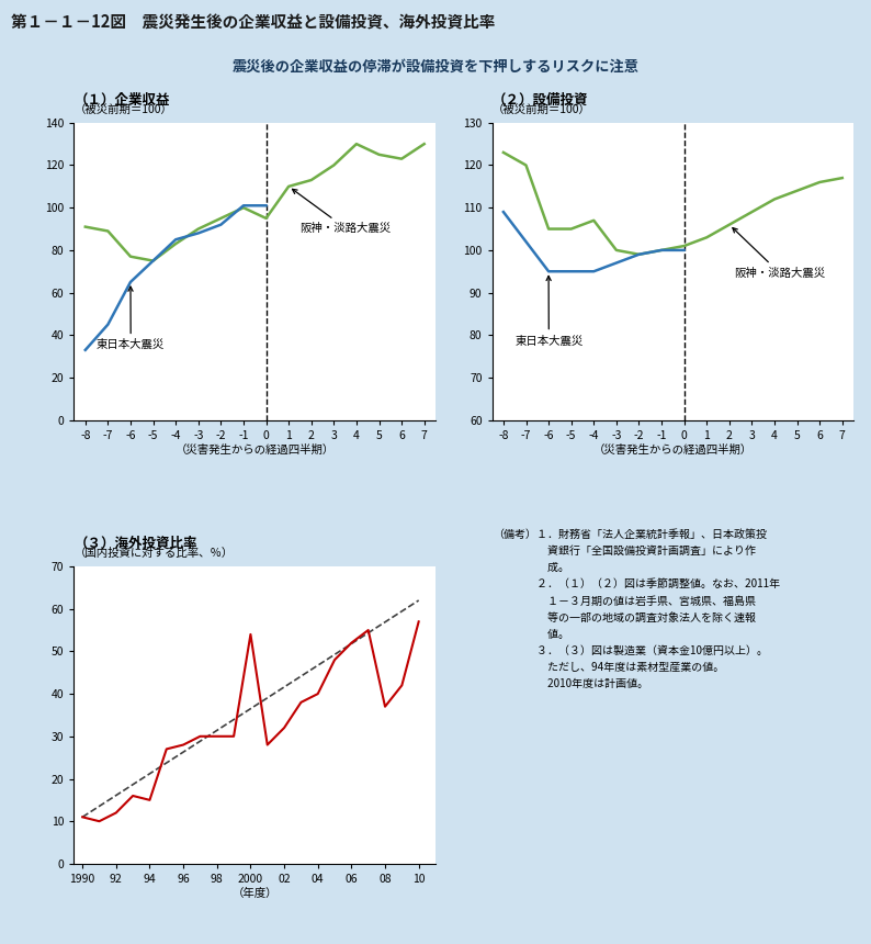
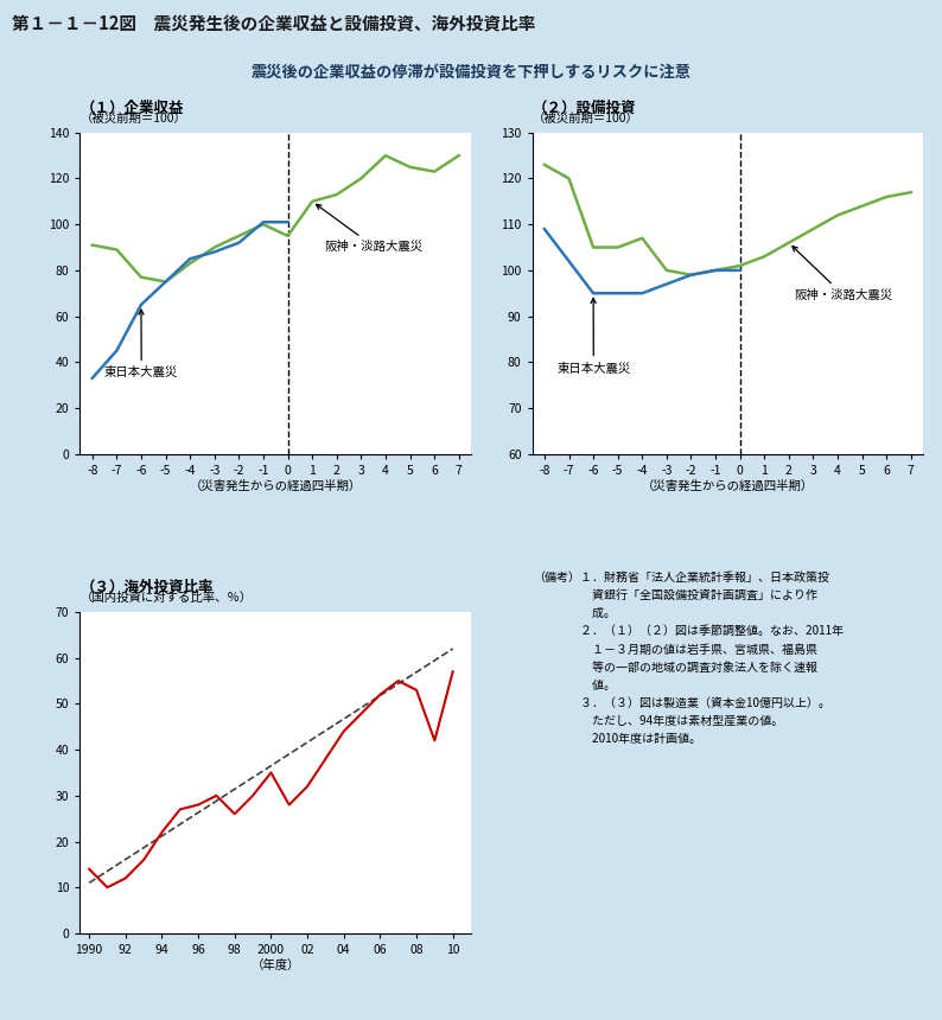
1990: 11 -> 14
94: 15 -> 22
98: 30 -> 26
2000: 54 -> 35
04: 40 -> 44
08: 37 -> 53
